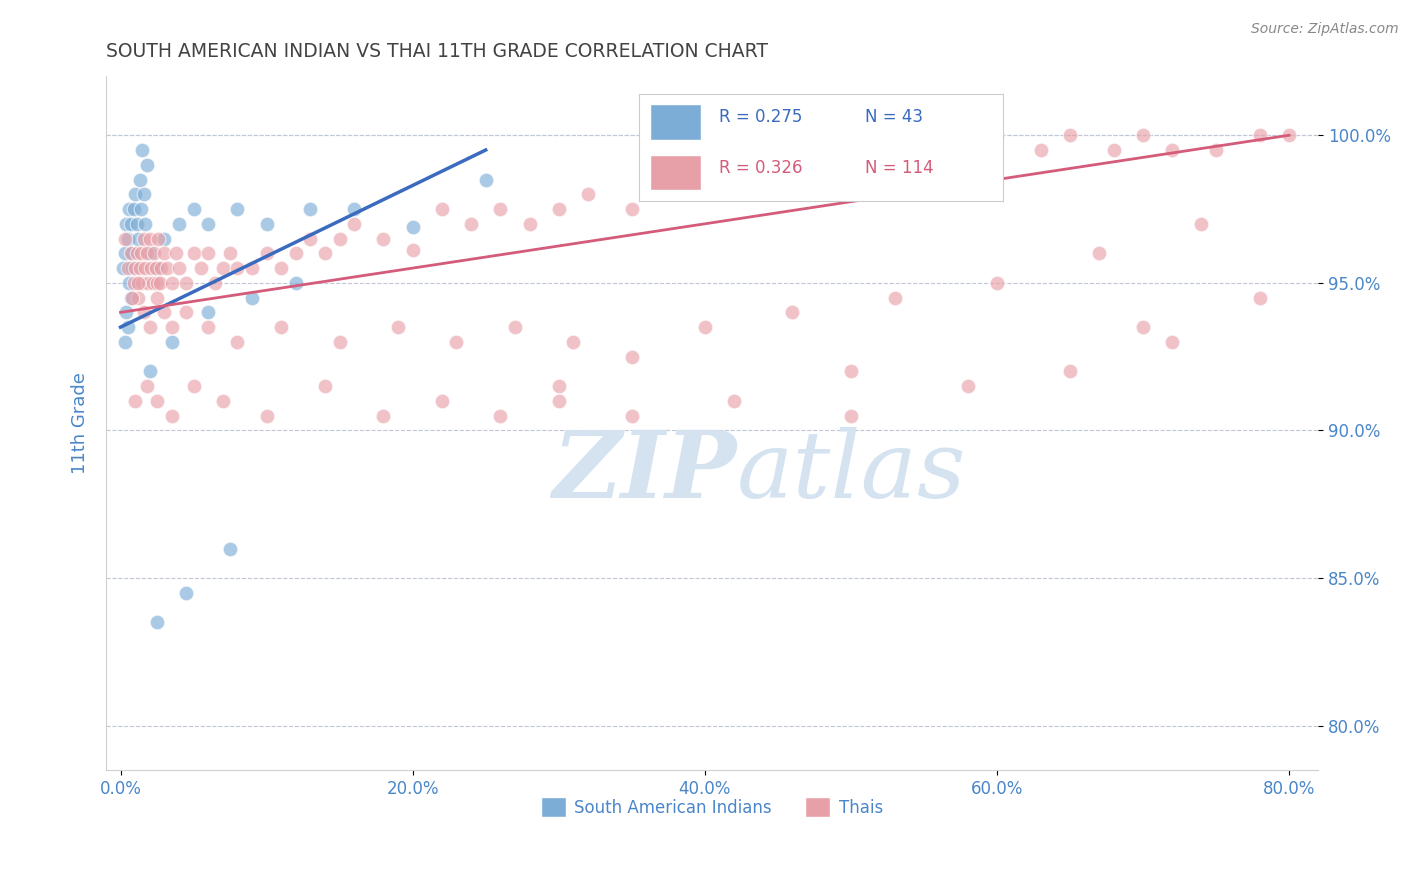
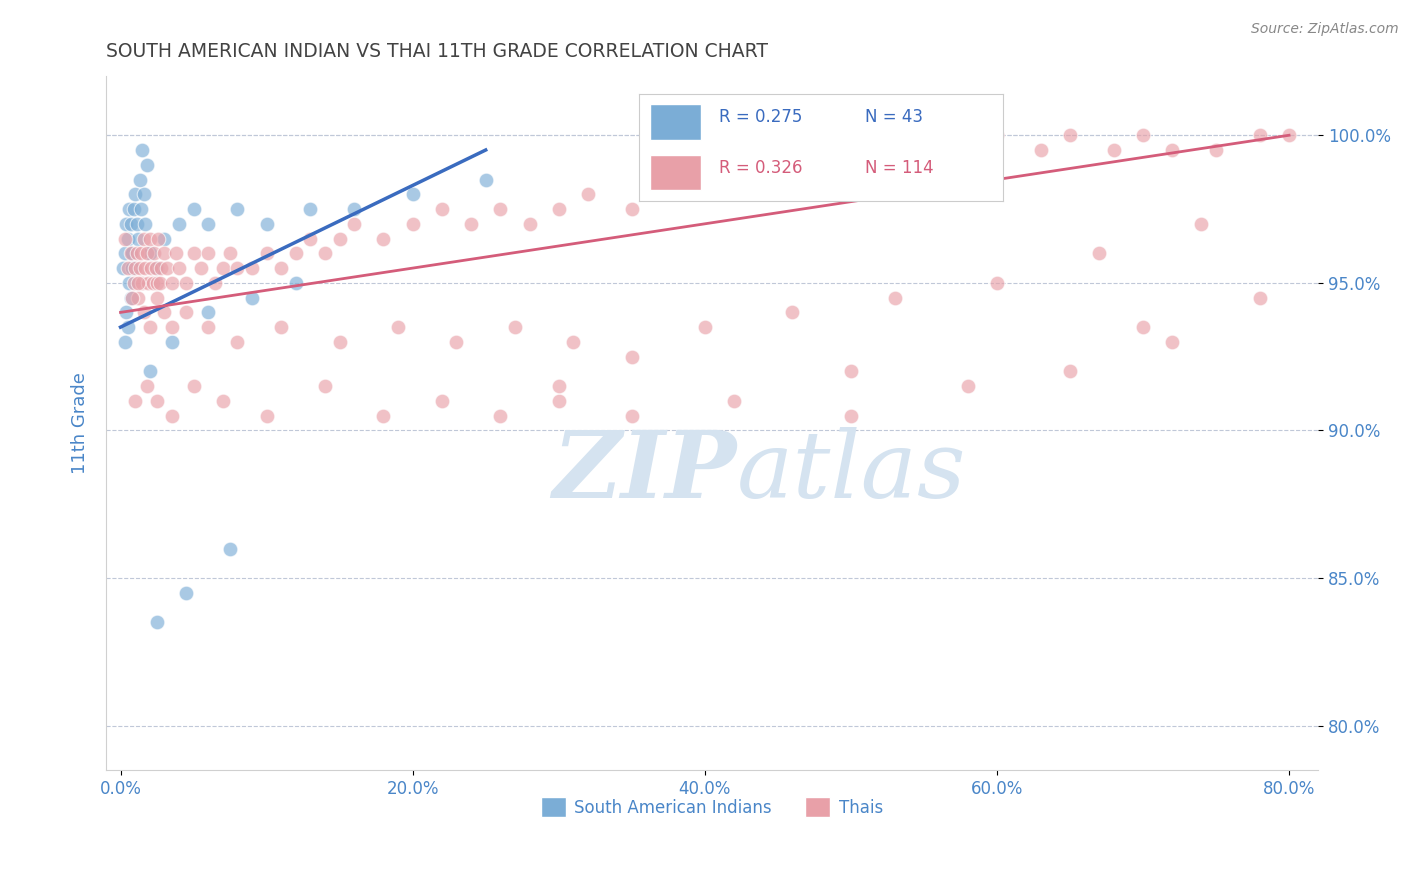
South American Indians/20.0%: 96.9% -> 98.0%
Thais/20.0%: 96.1% -> 97.0%
